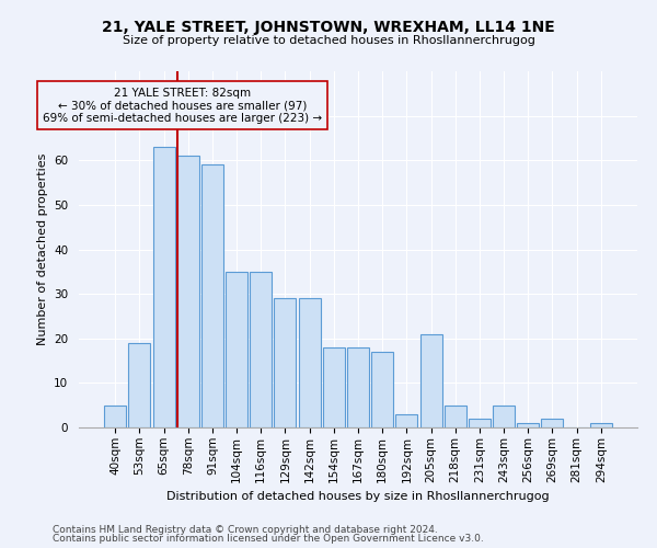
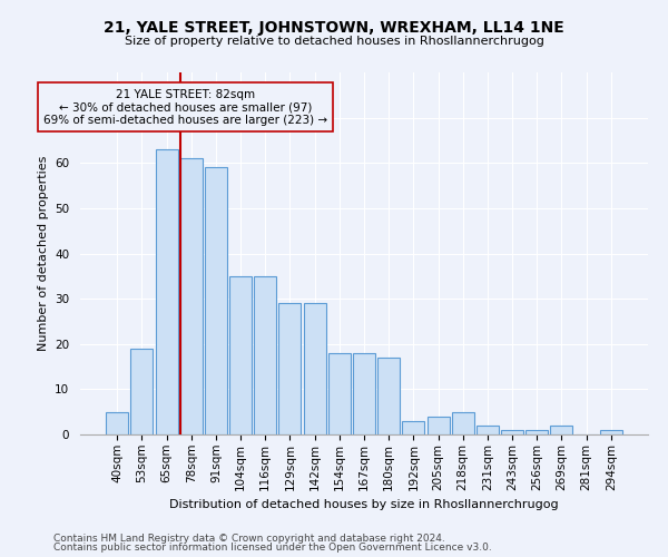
205sqm: 21 -> 4
243sqm: 5 -> 1
